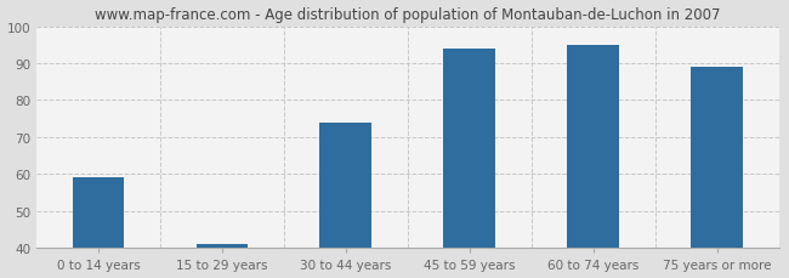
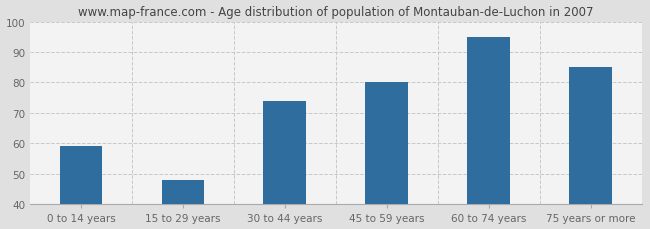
15 to 29 years: 41 -> 48
45 to 59 years: 94 -> 80
75 years or more: 89 -> 85
